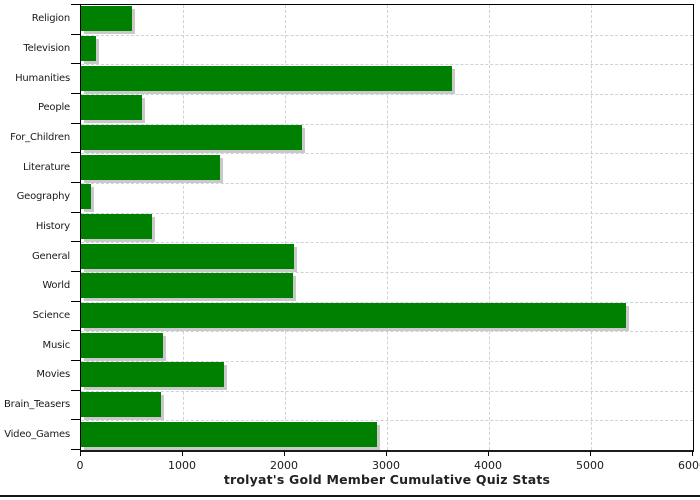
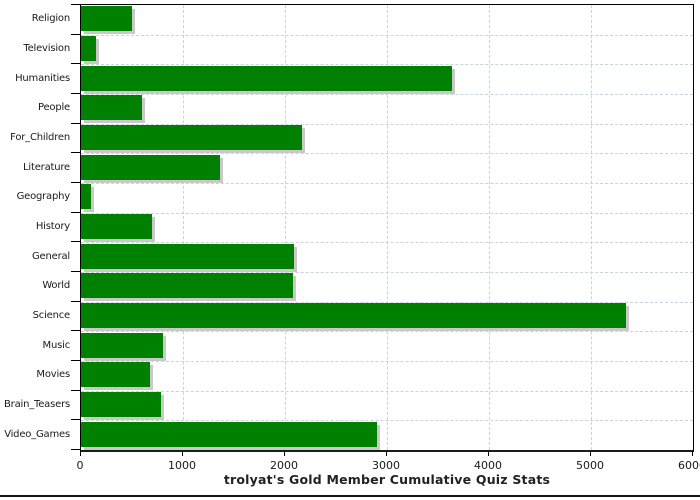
Movies: 1400 -> 680
